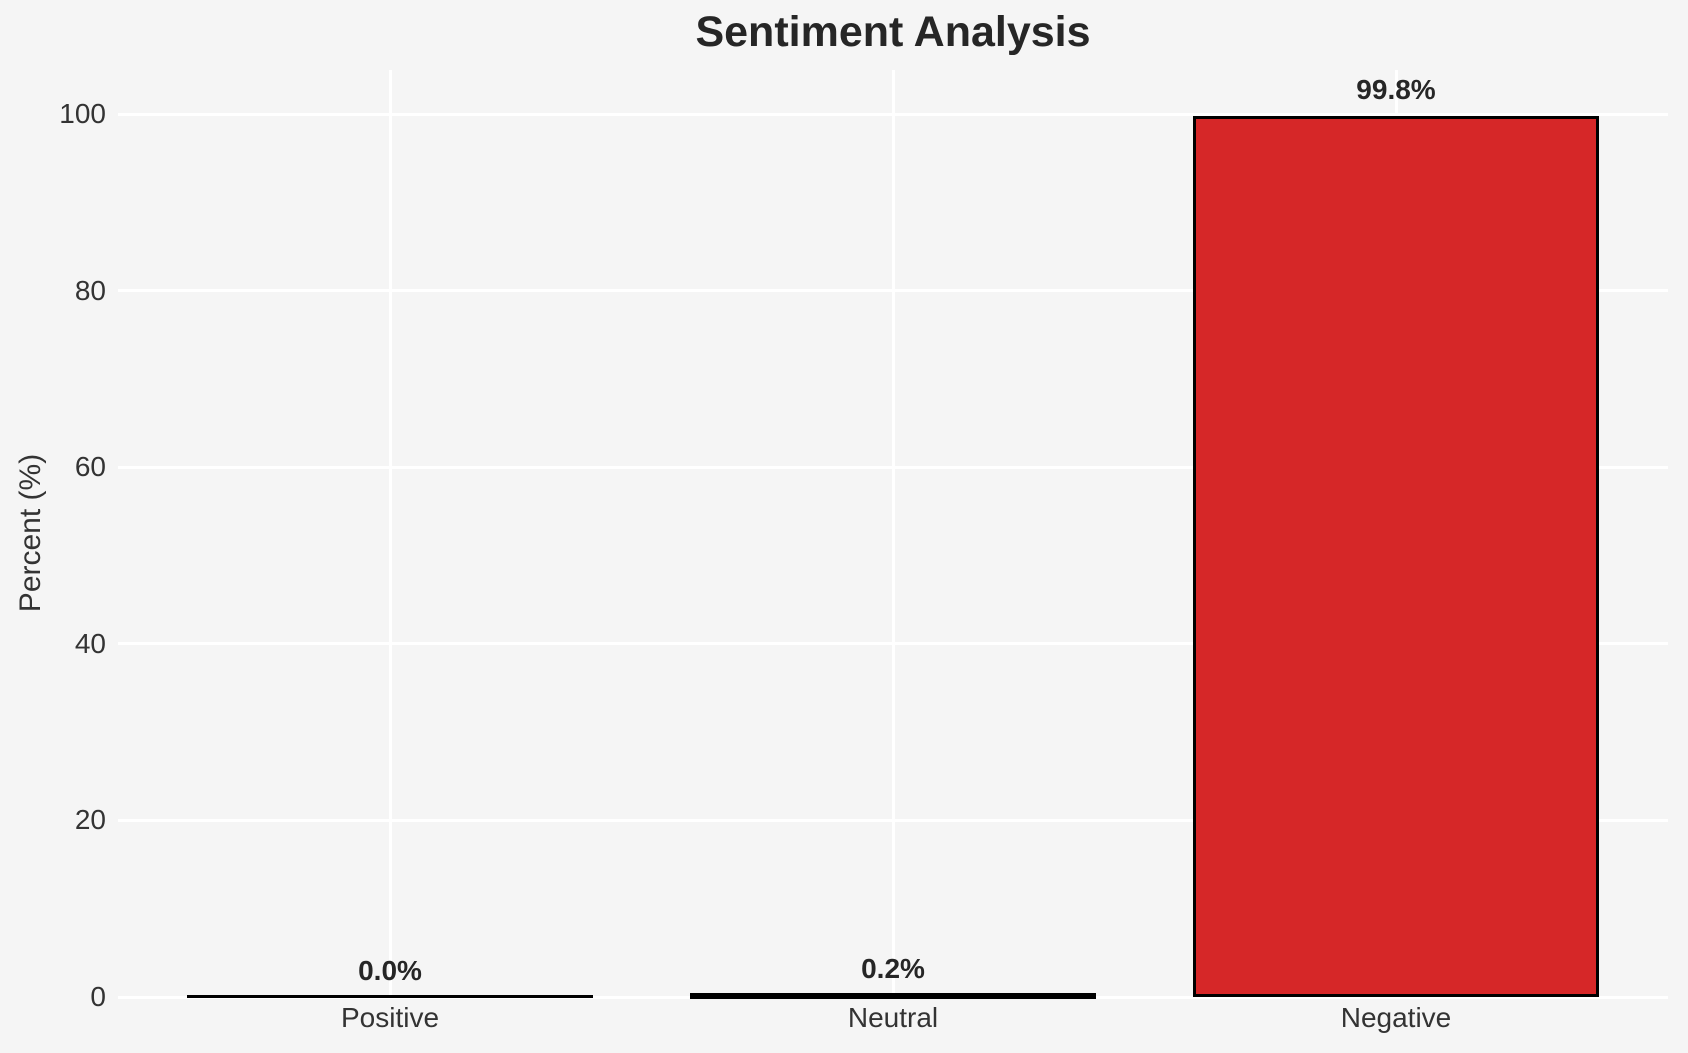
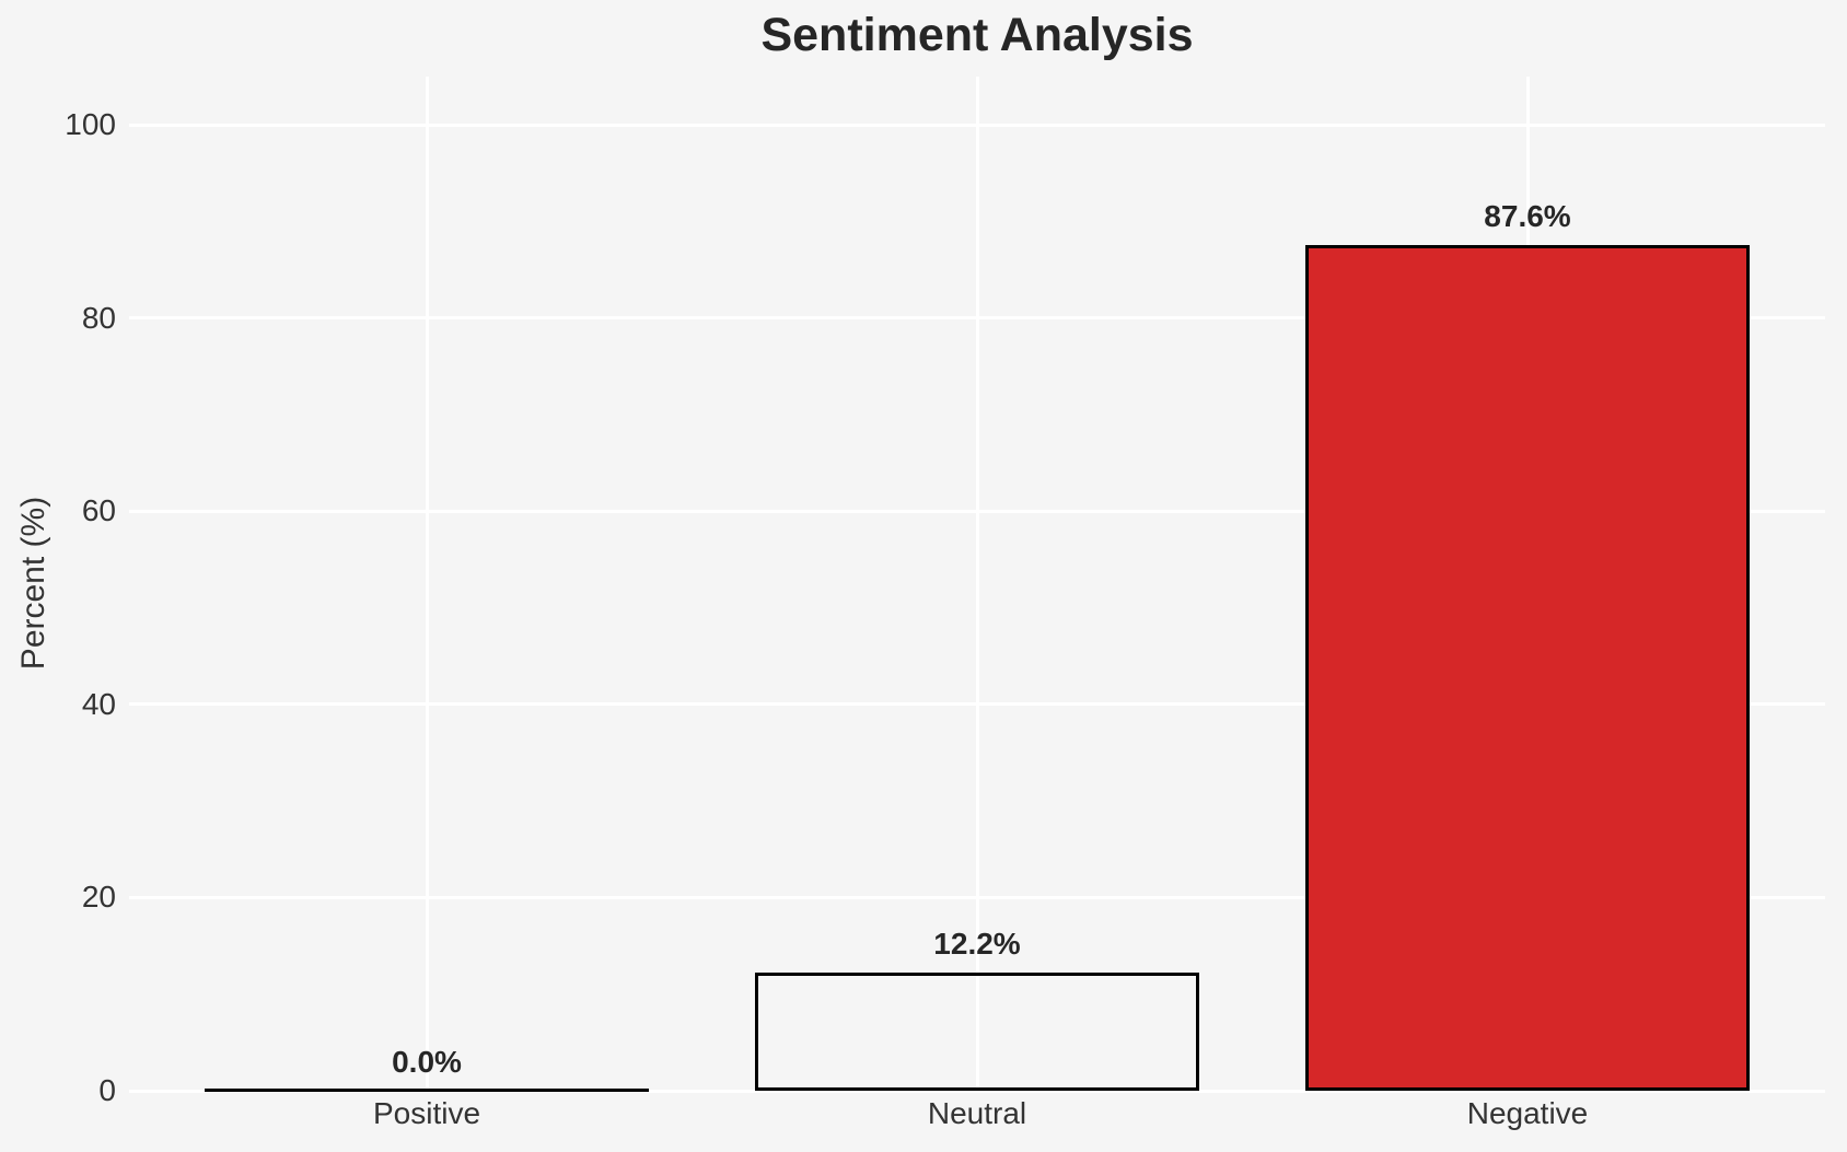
Neutral: 0.2% -> 12.2%
Negative: 99.8% -> 87.6%
